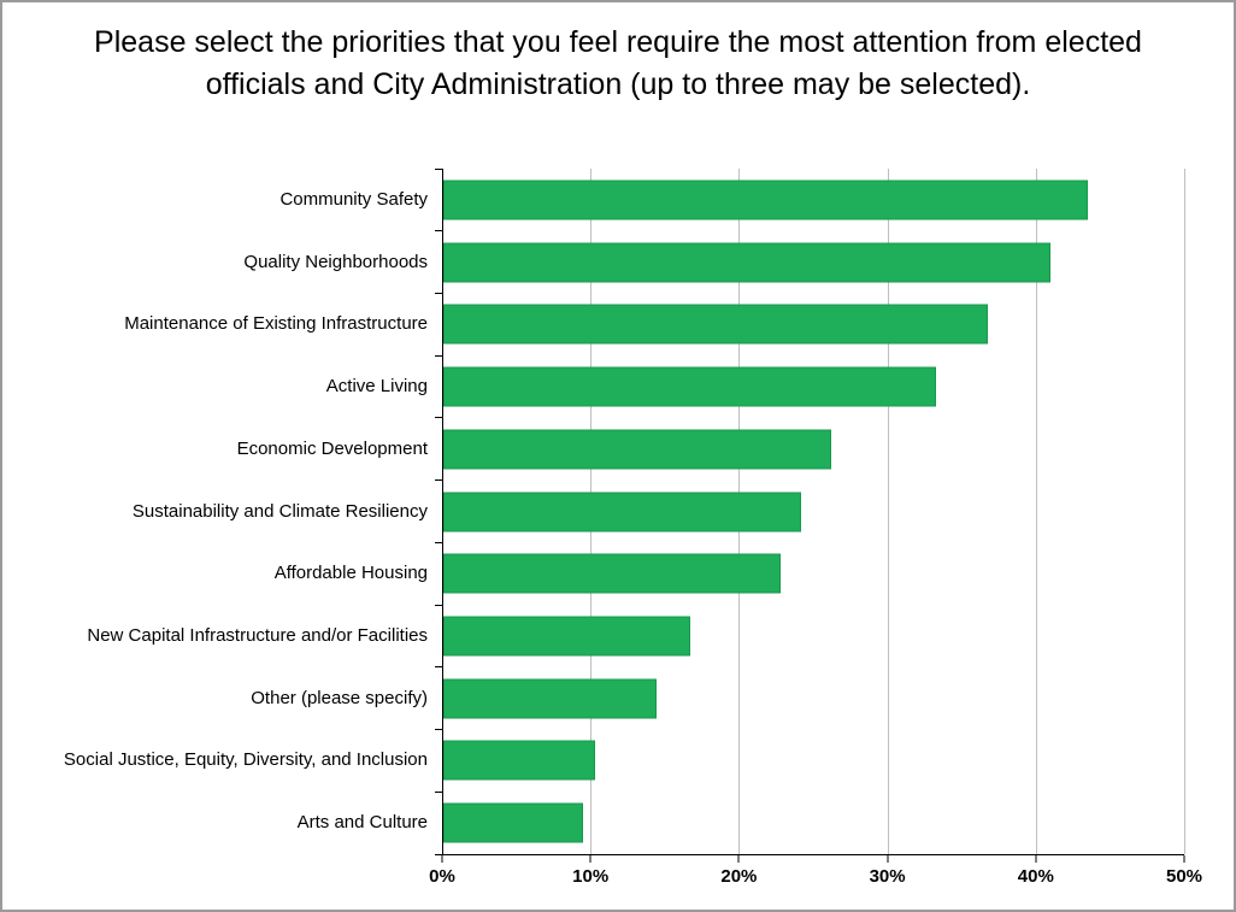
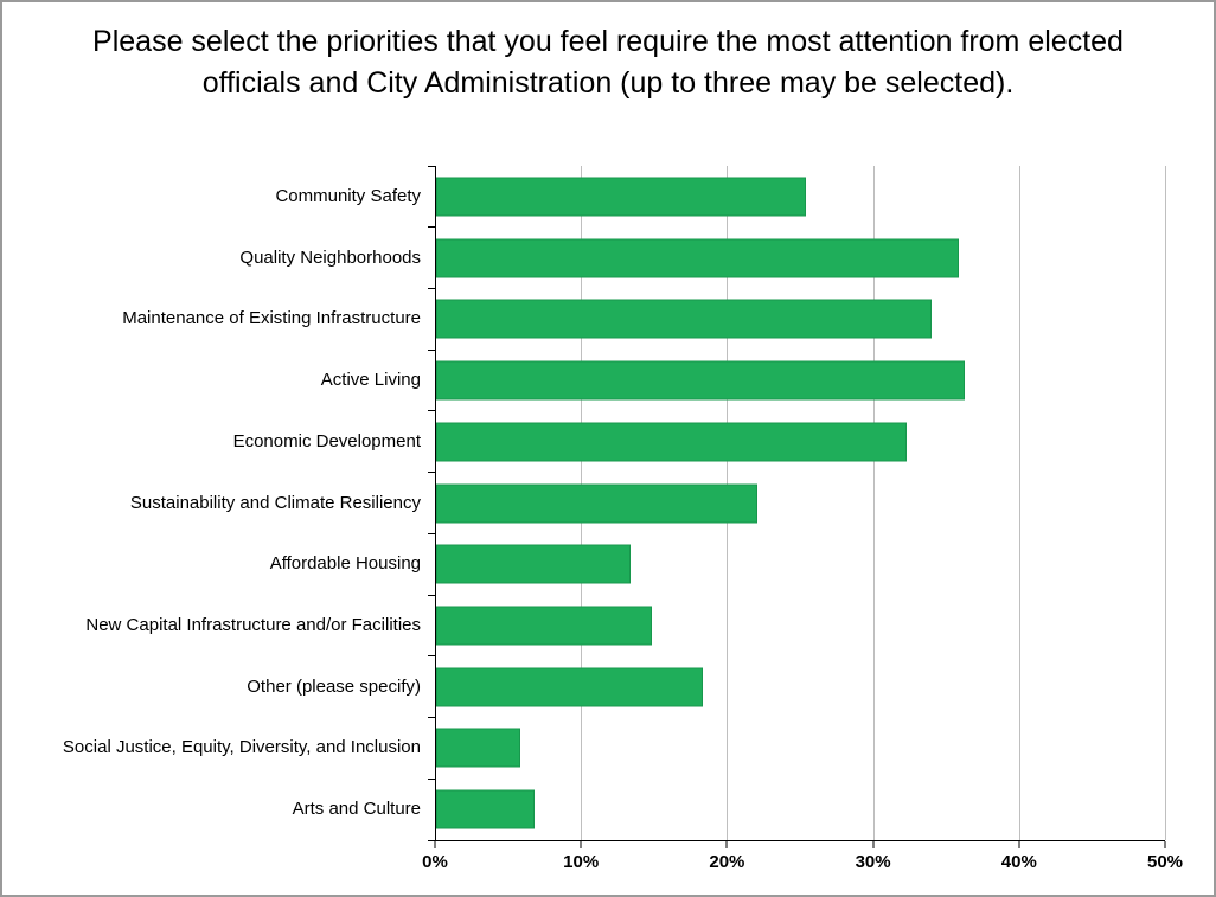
Community Safety: 43.4% -> 25.3%
Quality Neighborhoods: 40.9% -> 35.8%
Maintenance of Existing Infrastructure: 36.7% -> 33.9%
Active Living: 33.2% -> 36.2%
Economic Development: 26.1% -> 32.2%
Sustainability and Climate Resiliency: 24.1% -> 22.0%
Affordable Housing: 22.7% -> 13.3%
New Capital Infrastructure and/or Facilities: 16.6% -> 14.8%
Other (please specify): 14.4% -> 18.3%
Social Justice, Equity, Diversity, and Inclusion: 10.2% -> 5.8%
Arts and Culture: 9.4% -> 6.7%
